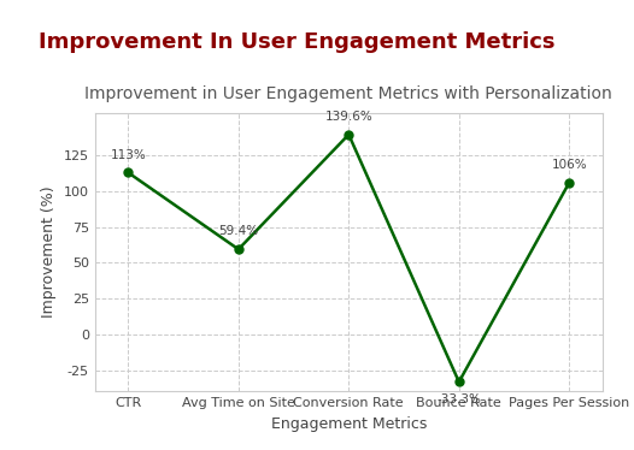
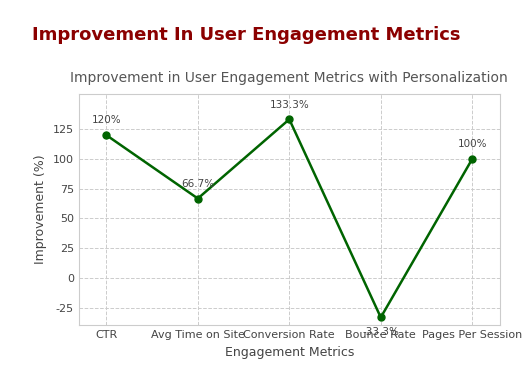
CTR: 113% -> 120%
Avg Time on Site: 59.4% -> 66.7%
Conversion Rate: 139.6% -> 133.3%
Pages Per Session: 106% -> 100%
